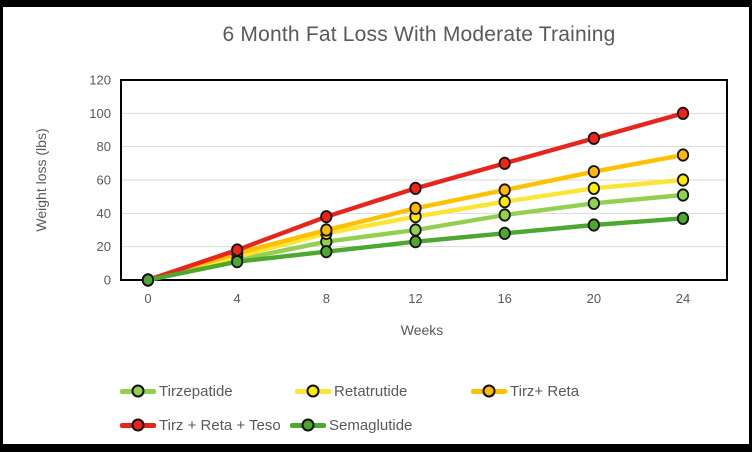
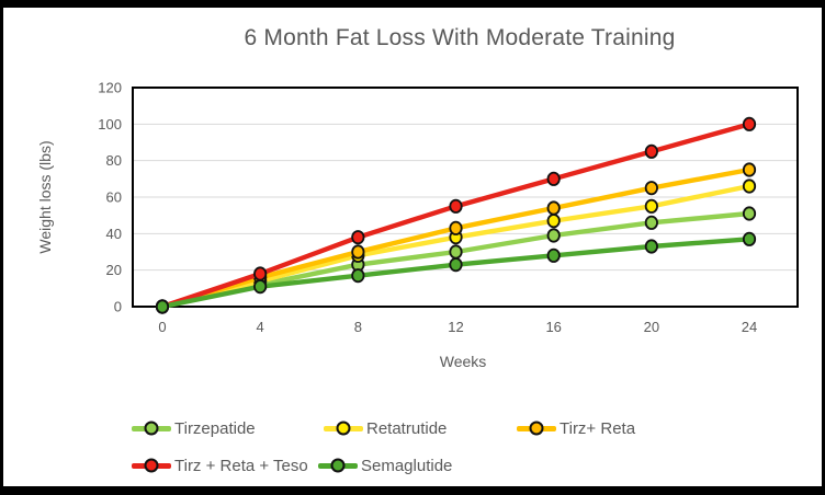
Retatrutide/24: 60 -> 66
